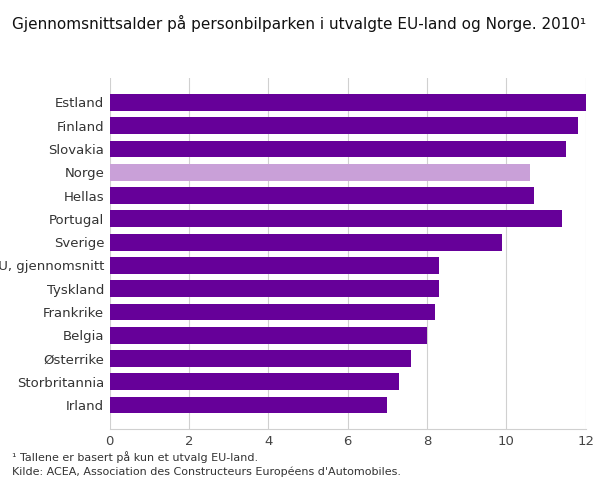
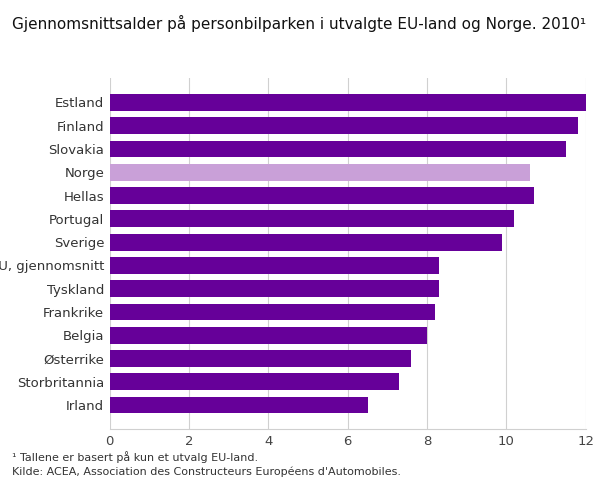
Portugal: 11.4 -> 10.2
Irland: 7.0 -> 6.5
